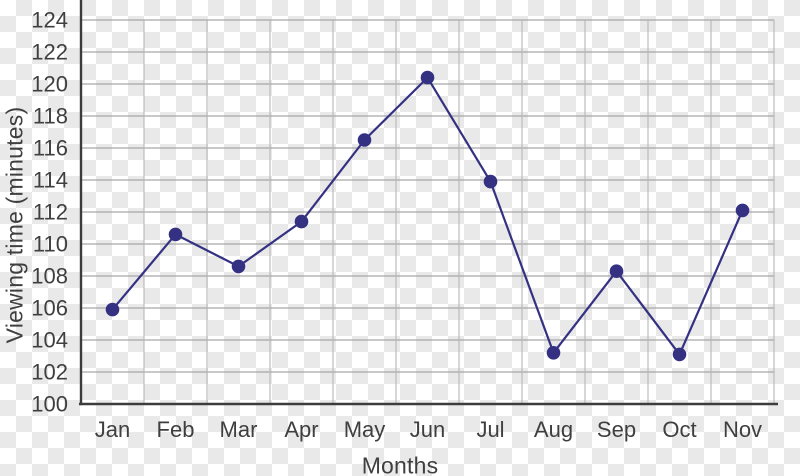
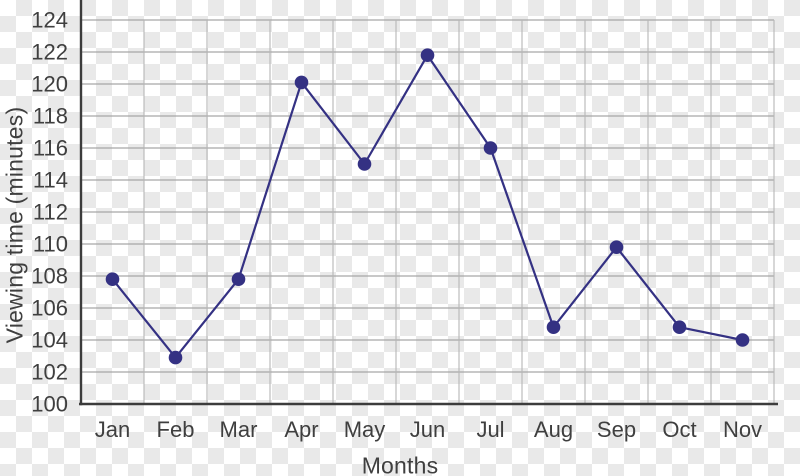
Jan: 105.9 -> 107.8
Feb: 110.6 -> 102.9
Mar: 108.6 -> 107.8
Apr: 111.4 -> 120.1
May: 116.5 -> 115.0
Jun: 120.4 -> 121.8
Jul: 113.9 -> 116.0
Aug: 103.2 -> 104.8
Sep: 108.3 -> 109.8
Oct: 103.1 -> 104.8
Nov: 112.1 -> 104.0
